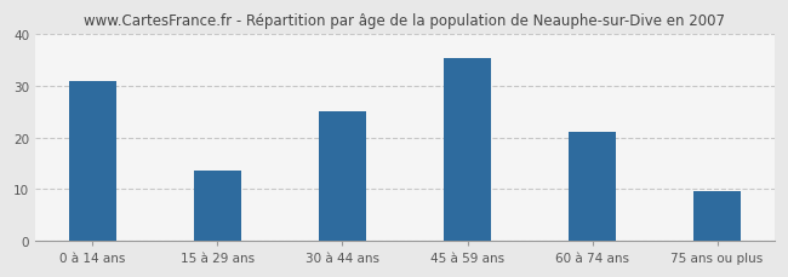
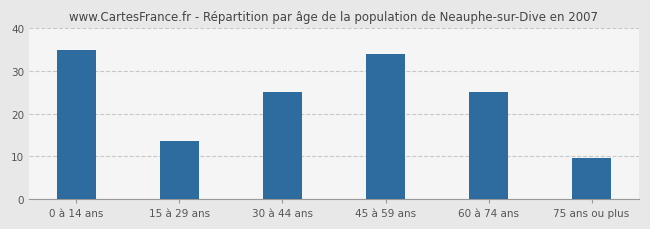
0 à 14 ans: 31.0 -> 35.0
45 à 59 ans: 35.5 -> 34.0
60 à 74 ans: 21.0 -> 25.0
